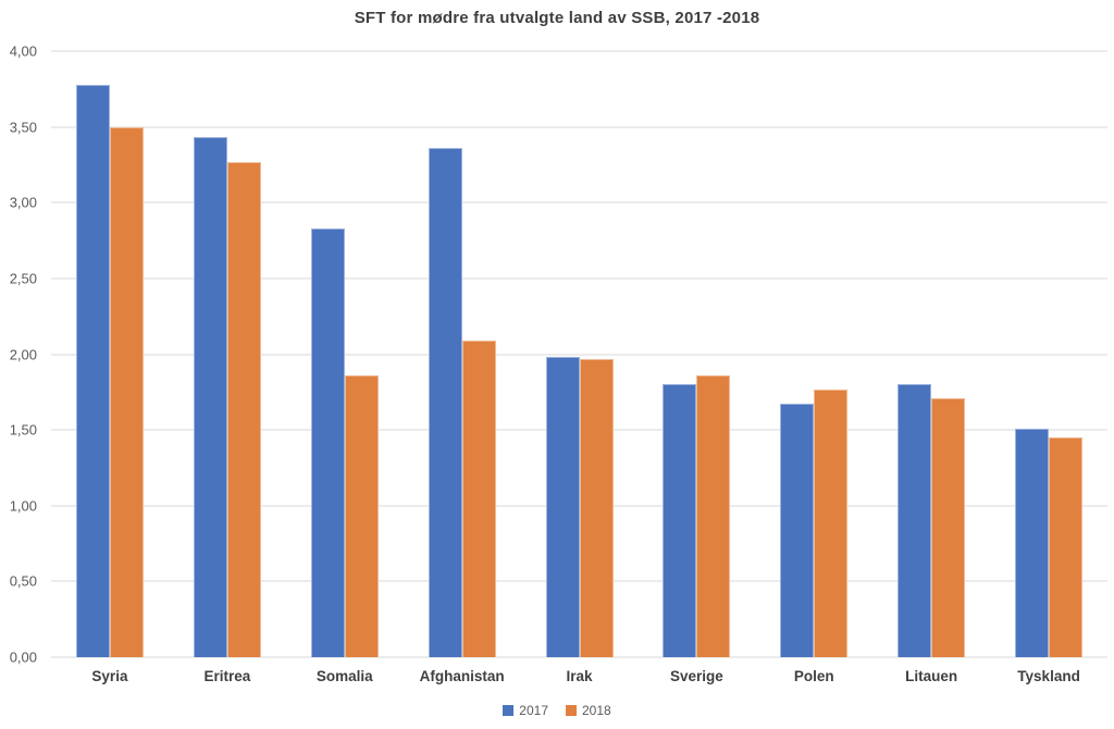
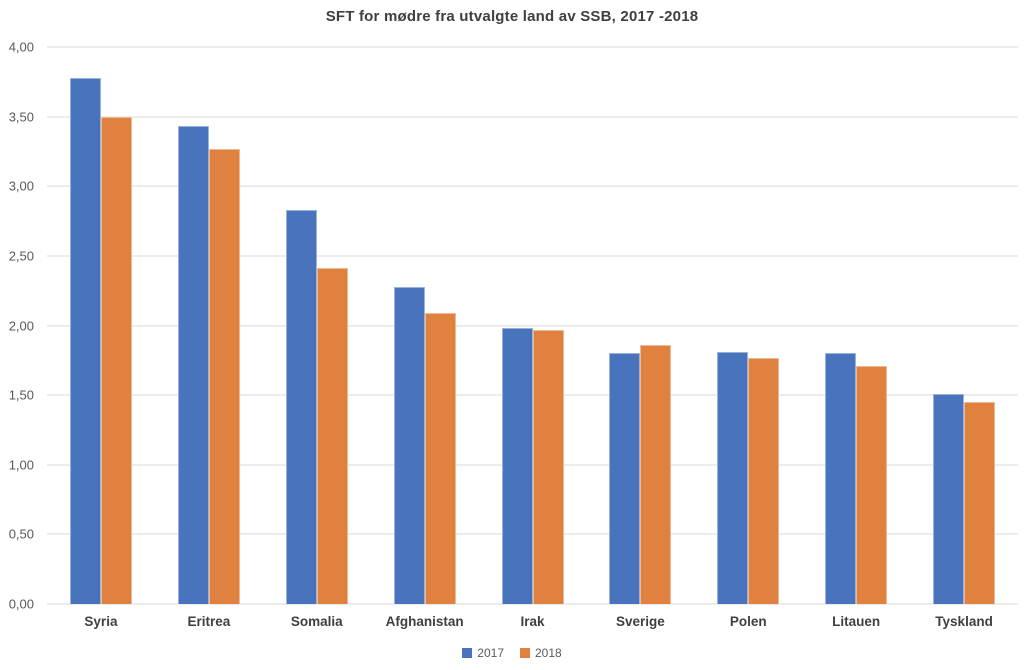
2018/Somalia: 1,86 -> 2,41
2017/Afghanistan: 3,36 -> 2,28
2017/Polen: 1,67 -> 1,81
